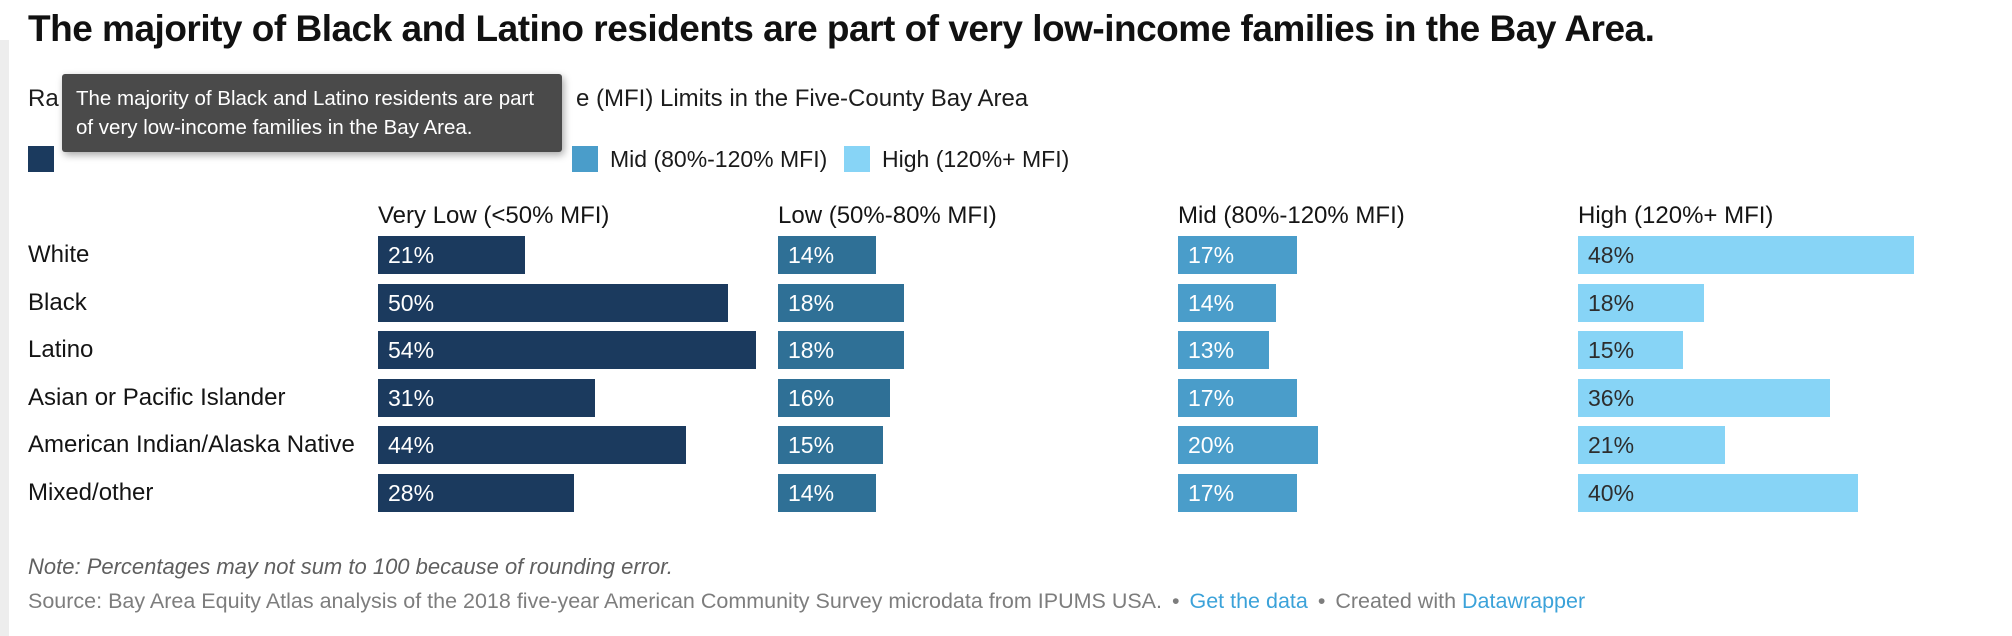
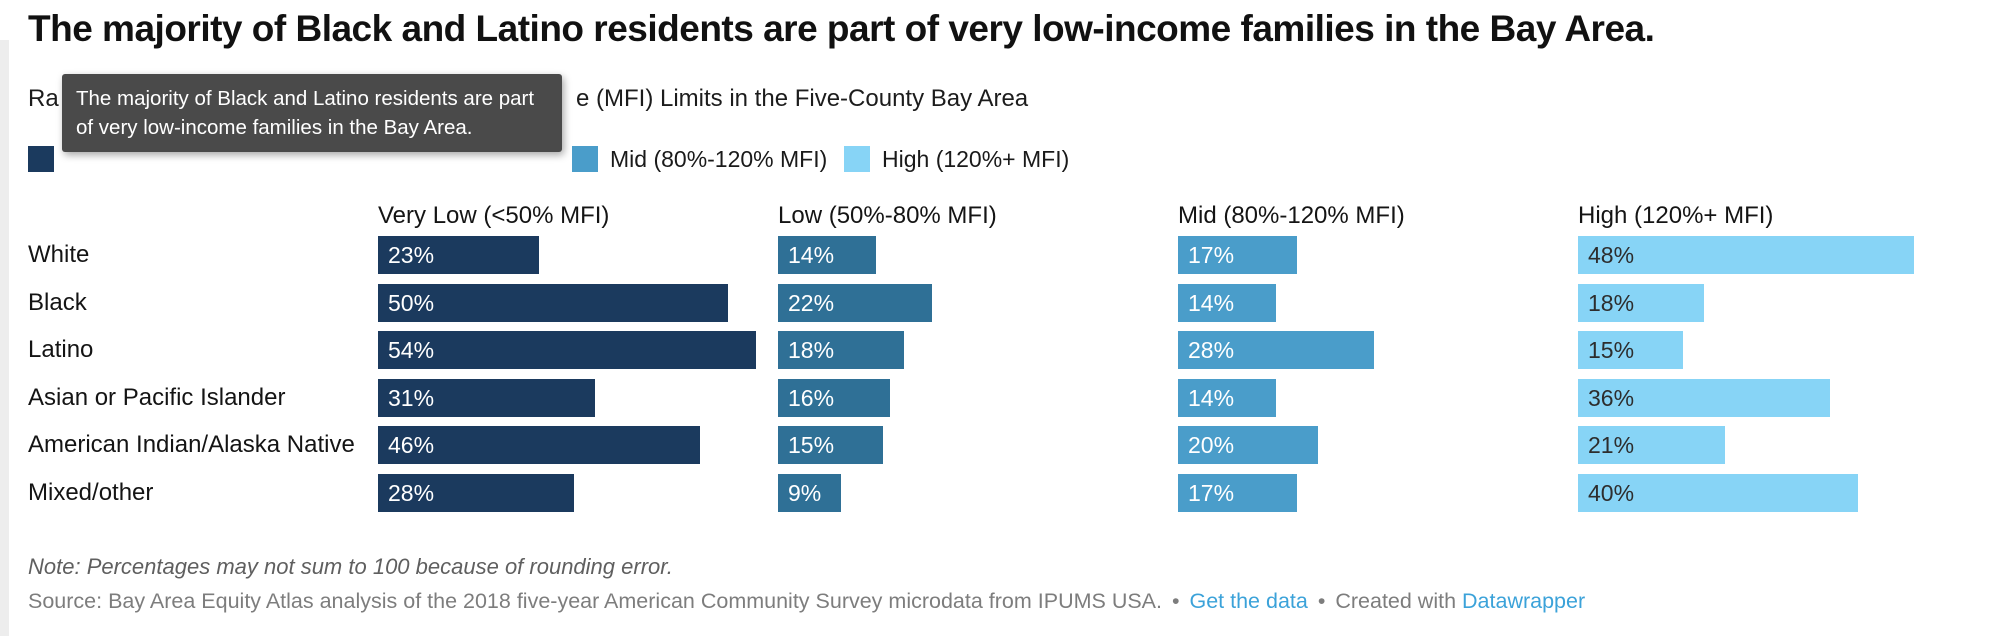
Very Low (<50% MFI)/White: 21% -> 23%
Low (50%-80% MFI)/Black: 18% -> 22%
Mid (80%-120% MFI)/Latino: 13% -> 28%
Mid (80%-120% MFI)/Asian or Pacific Islander: 17% -> 14%
Very Low (<50% MFI)/American Indian/Alaska Native: 44% -> 46%
Low (50%-80% MFI)/Mixed/other: 14% -> 9%
